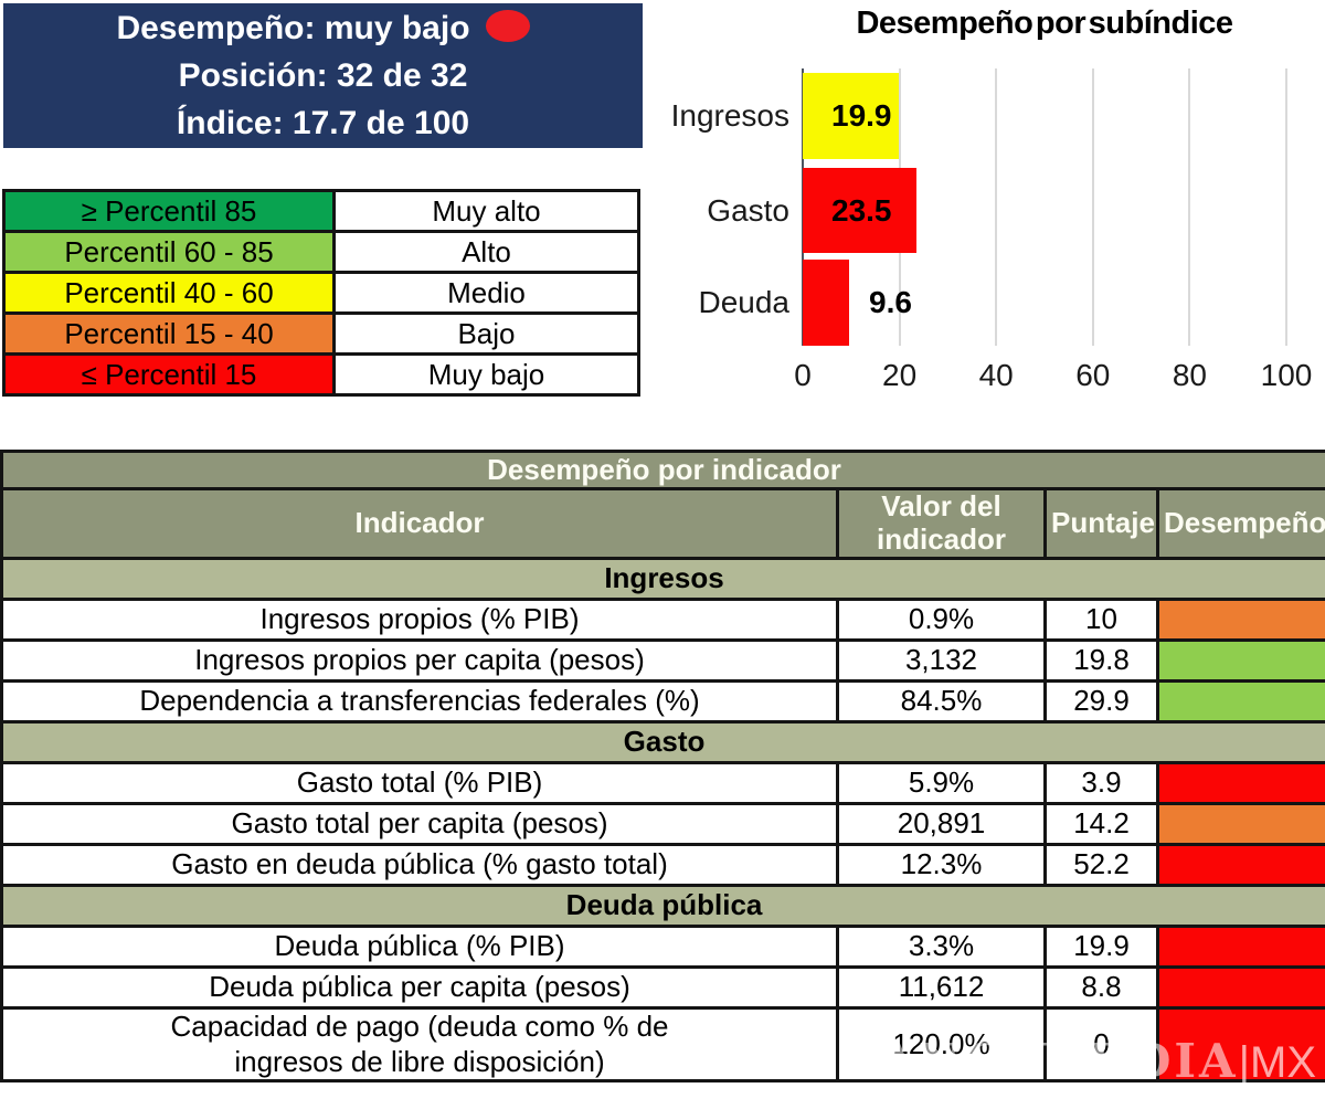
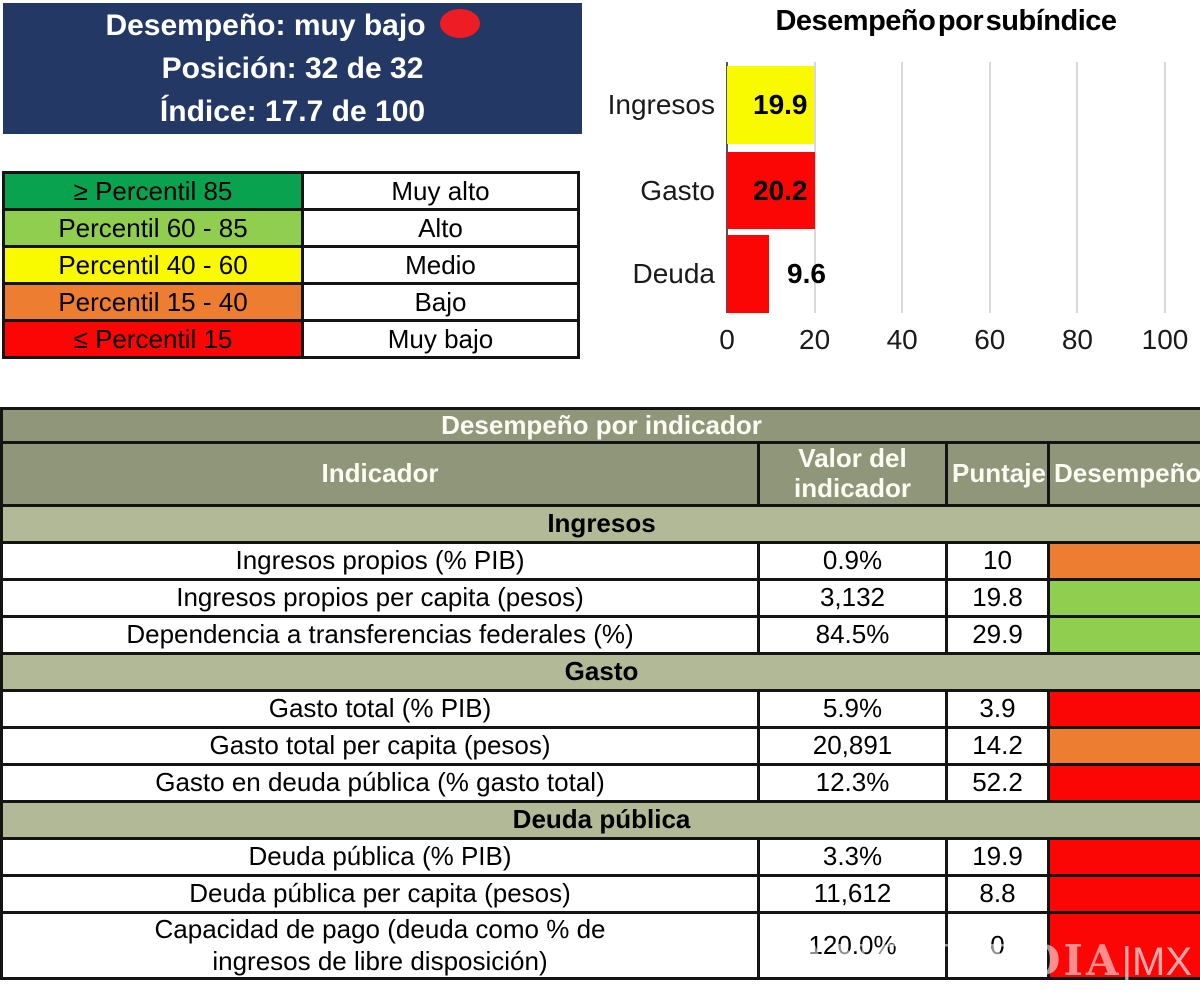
Gasto: 23.5 -> 20.2
